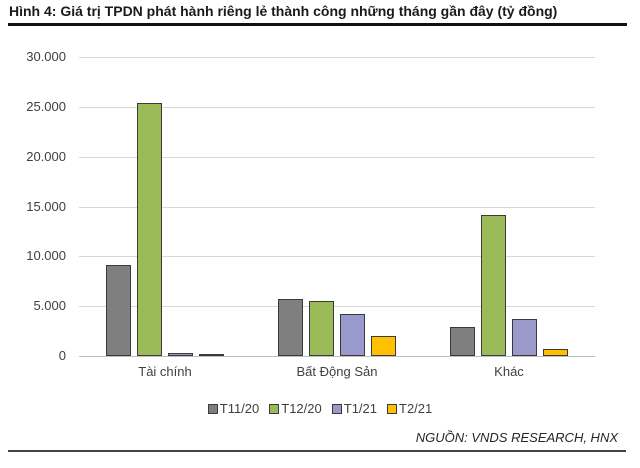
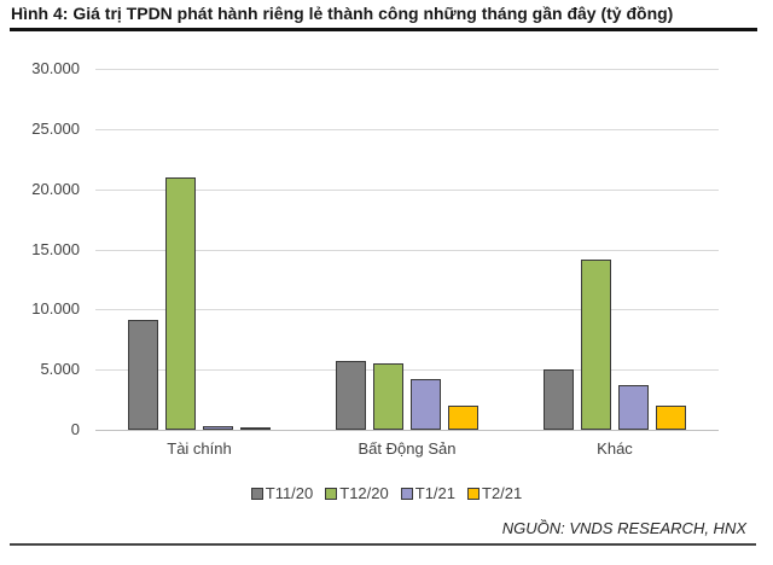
T12/20/Tài chính: 25000 -> 21000
T11/20/Khác: 3000 -> 5000
T2/21/Khác: 1000 -> 2000
